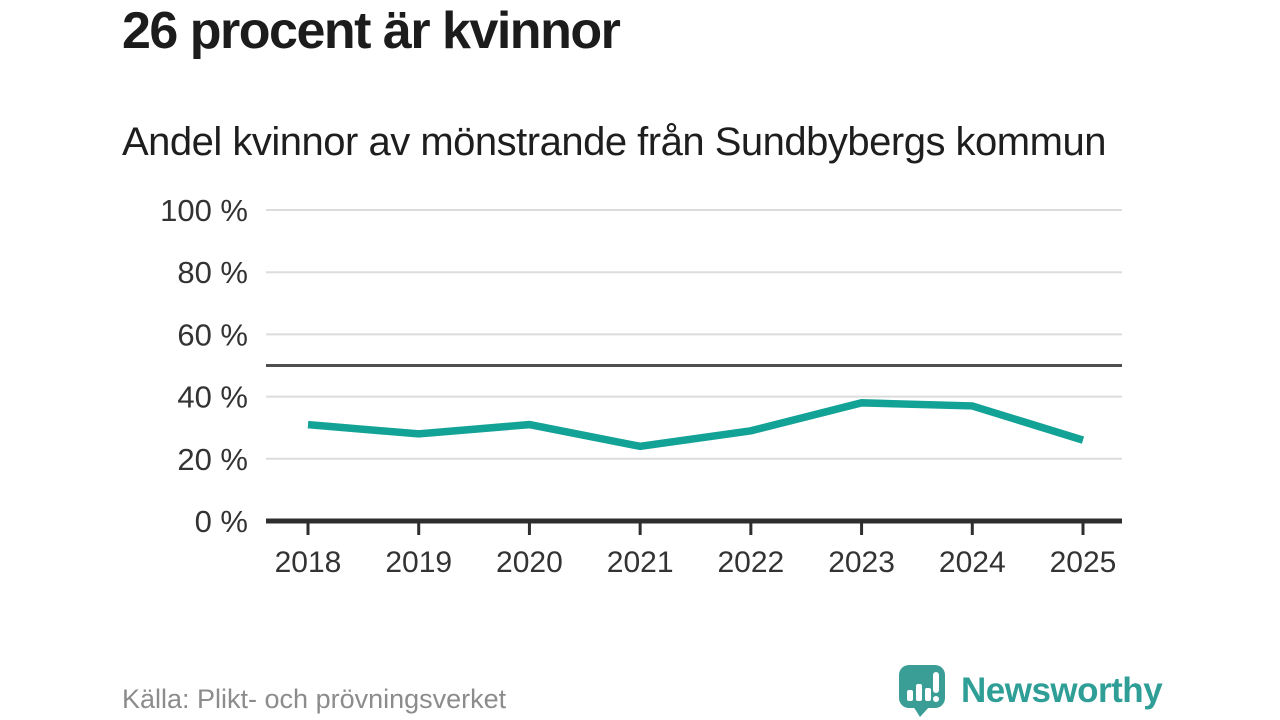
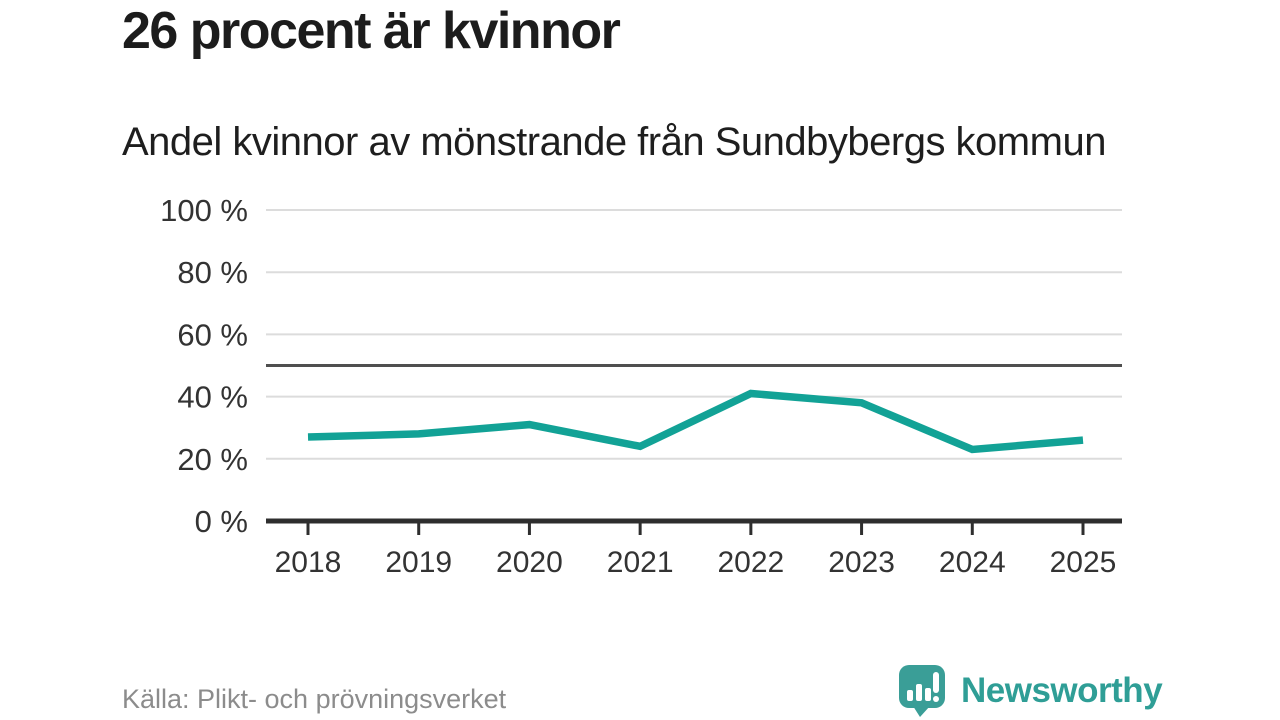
2018: 31% -> 27%
2022: 29% -> 41%
2024: 37% -> 23%
